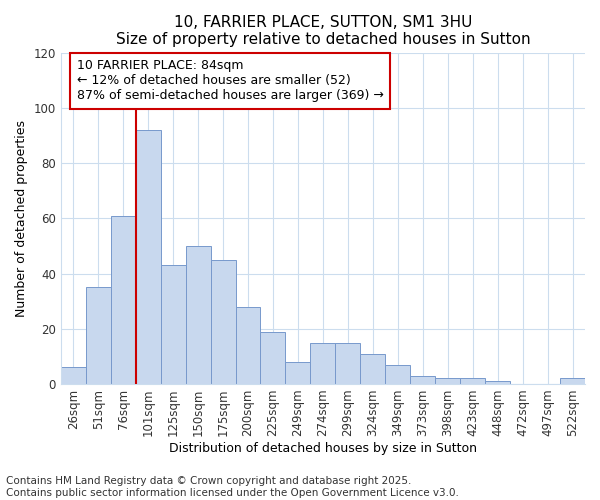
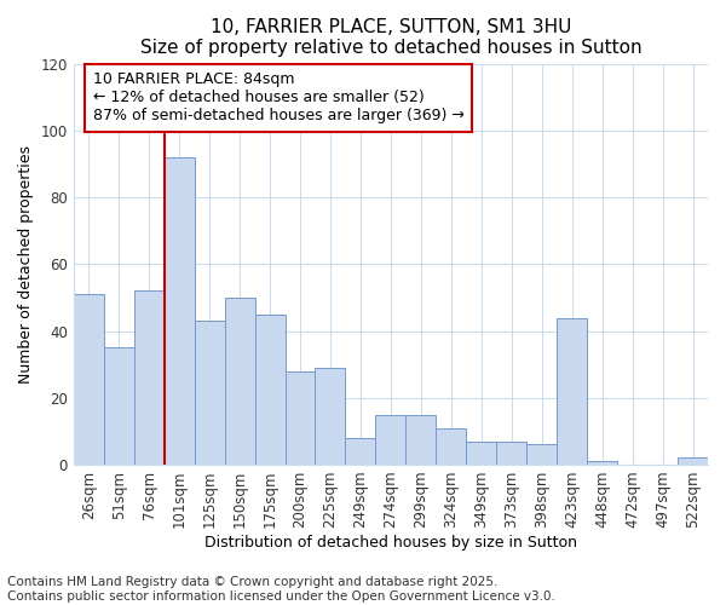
26sqm: 6 -> 51
76sqm: 61 -> 52
225sqm: 19 -> 29
373sqm: 3 -> 7
398sqm: 2 -> 6
423sqm: 2 -> 44
